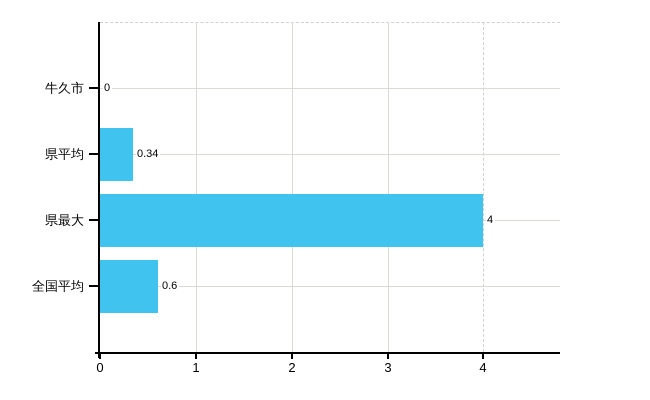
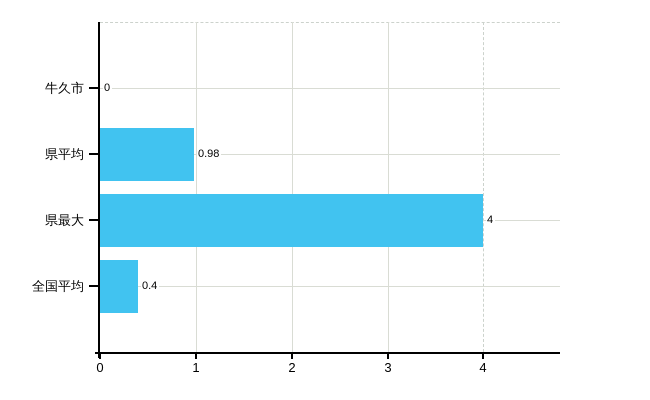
県平均: 0.34 -> 0.98
全国平均: 0.6 -> 0.4
